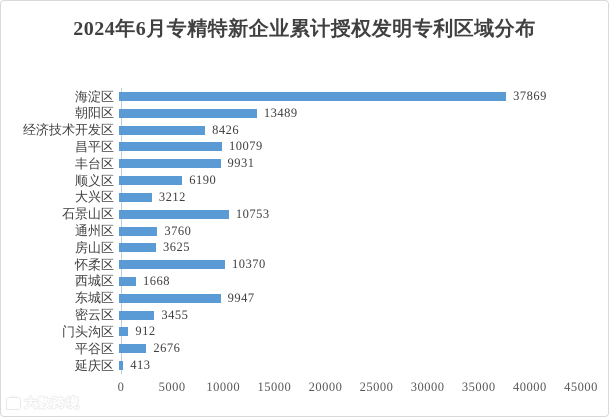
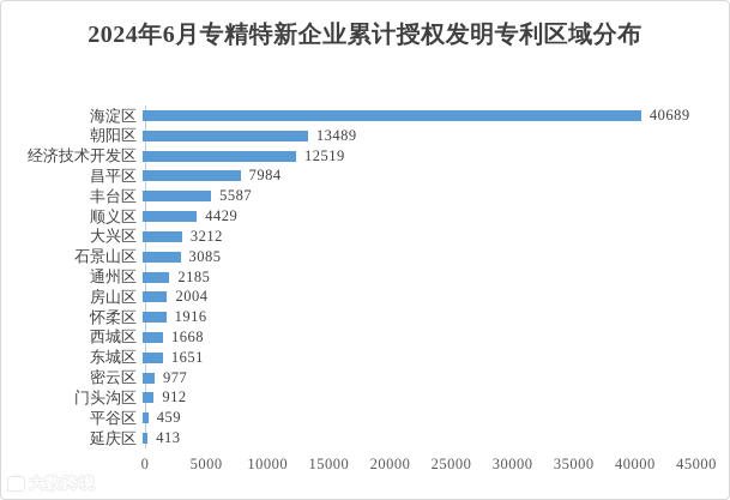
海淀区: 37869 -> 40689
经济技术开发区: 8426 -> 12519
昌平区: 10079 -> 7984
丰台区: 9931 -> 5587
顺义区: 6190 -> 4429
石景山区: 10753 -> 3085
通州区: 3760 -> 2185
房山区: 3625 -> 2004
怀柔区: 10370 -> 1916
东城区: 9947 -> 1651
密云区: 3455 -> 977
平谷区: 2676 -> 459
